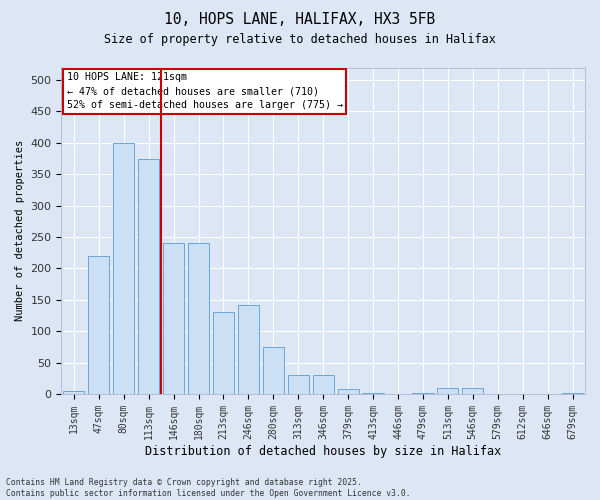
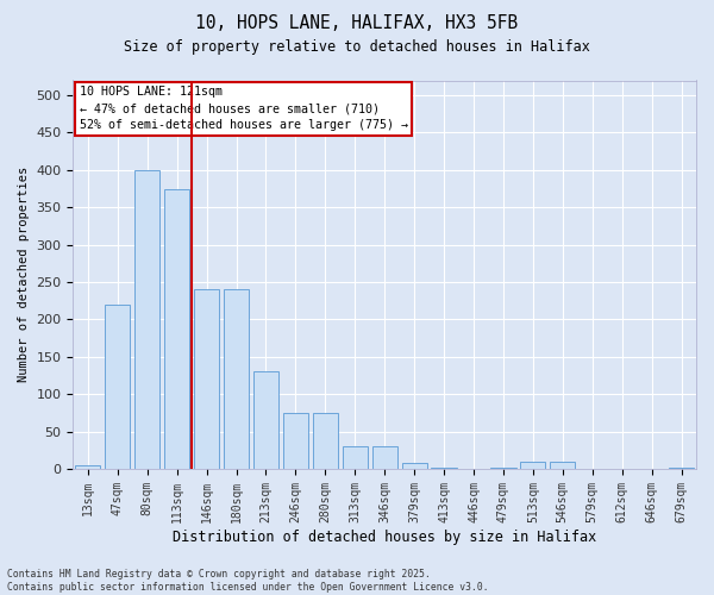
246sqm: 142 -> 75
